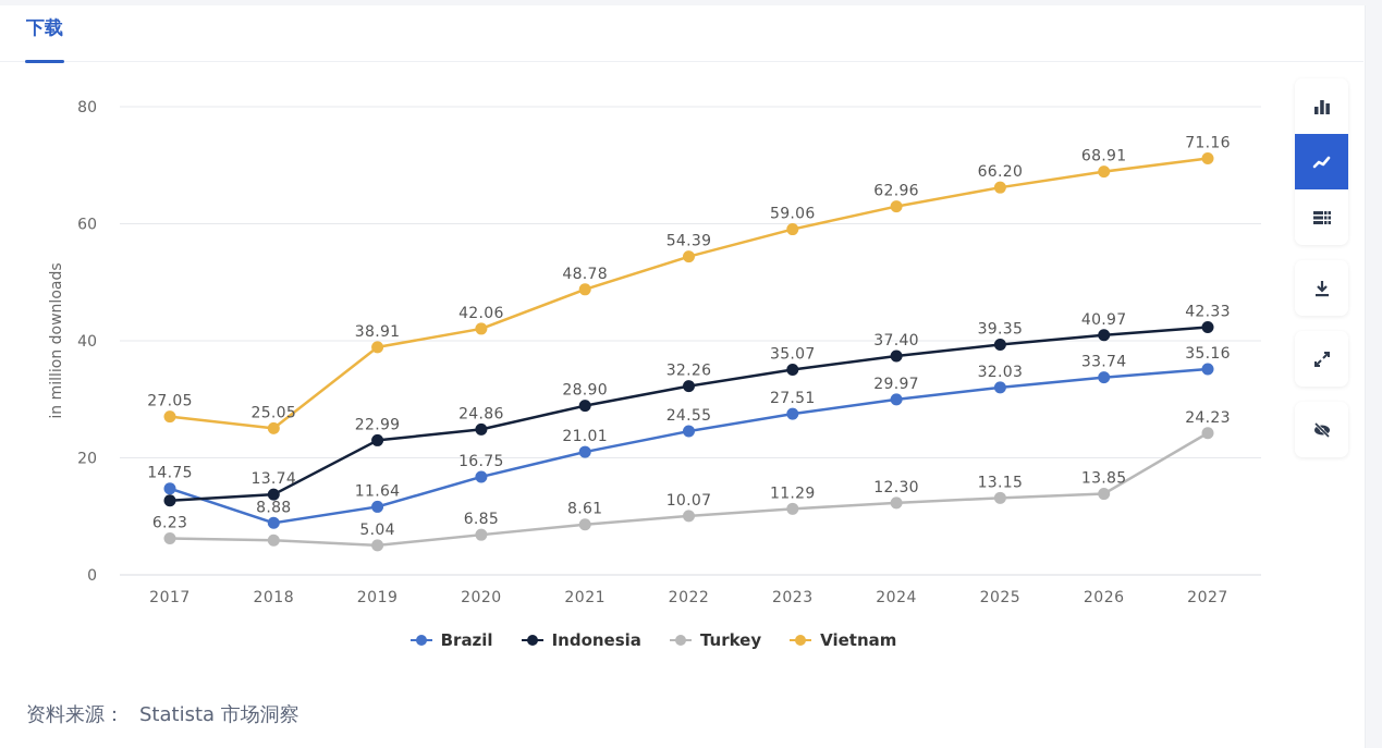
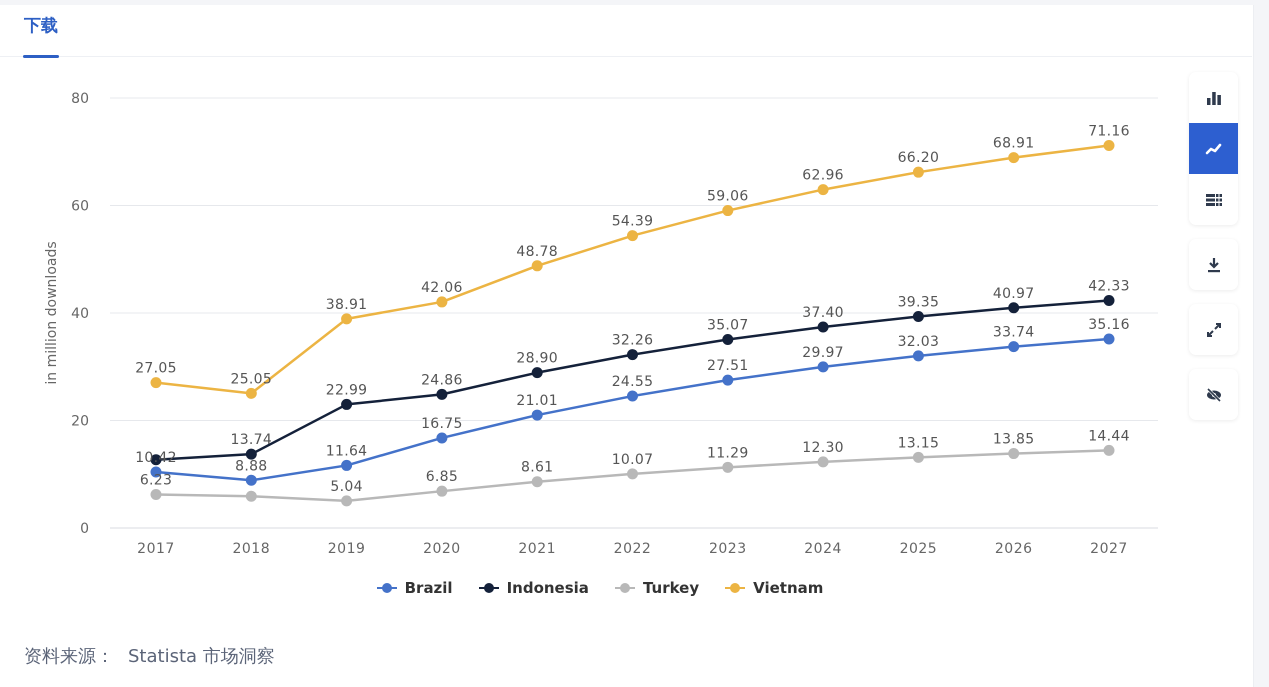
Brazil/2017: 14.75 -> 10.42
Turkey/2027: 24.23 -> 14.44
